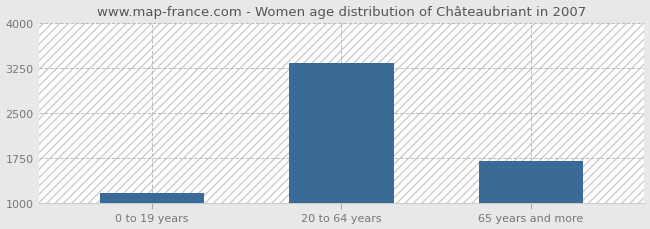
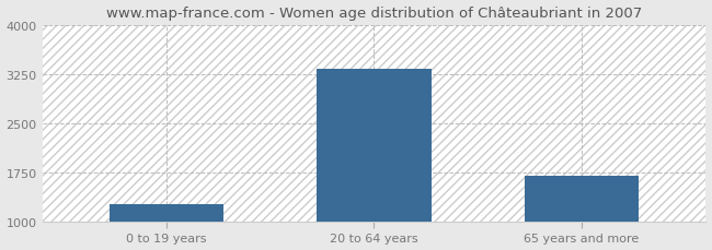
0 to 19 years: 1160 -> 1270
